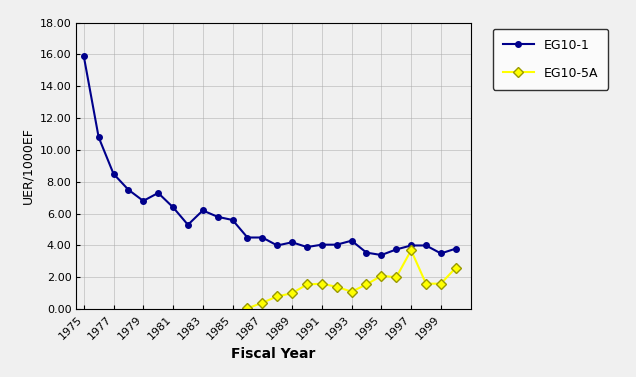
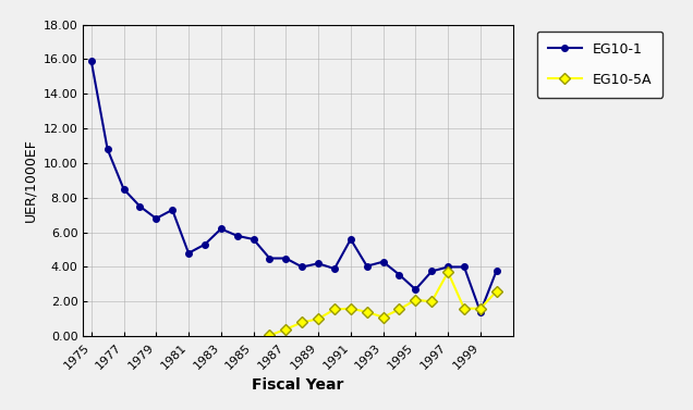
EG10-1/1981: 6.4 -> 4.8
EG10-1/1991: 4.0 -> 5.6
EG10-1/1995: 3.4 -> 2.7
EG10-1/1999: 3.5 -> 1.4
